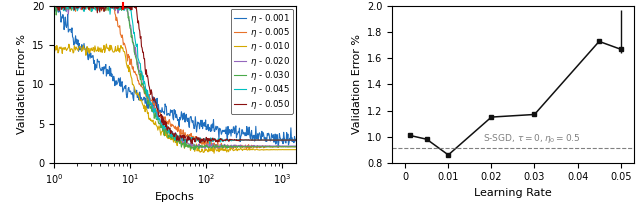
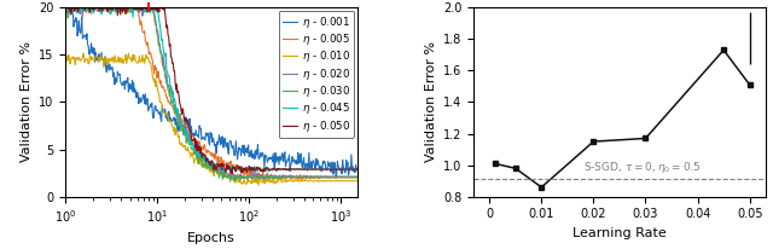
0.05: 1.67 -> 1.51
